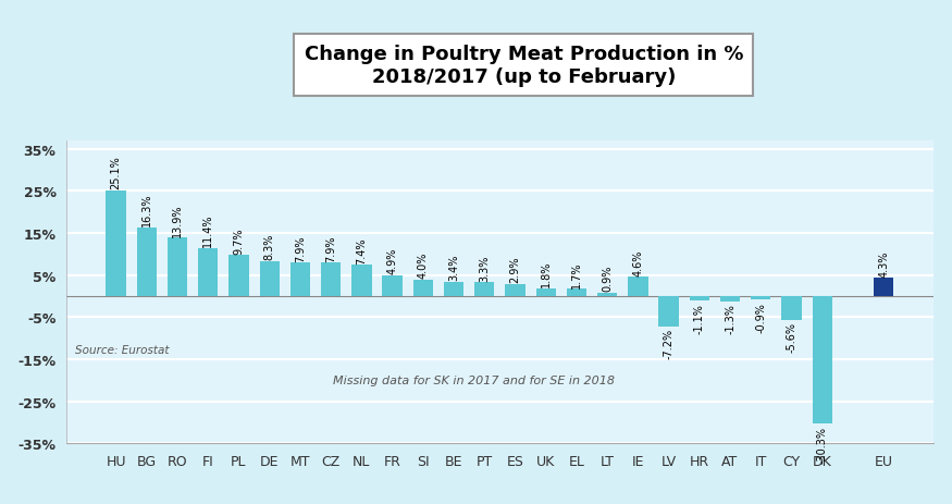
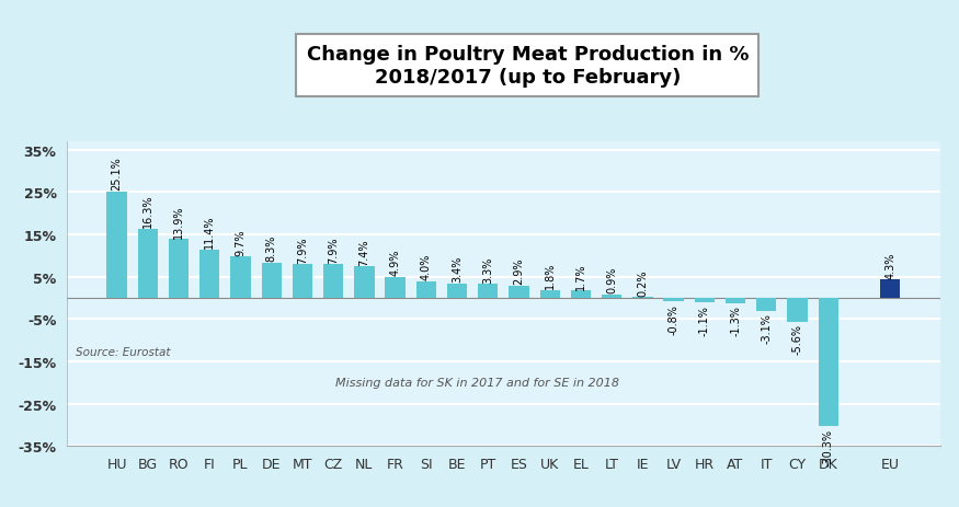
IE: 4.6% -> 0.2%
LV: -7.2% -> -0.8%
IT: -0.9% -> -3.1%
